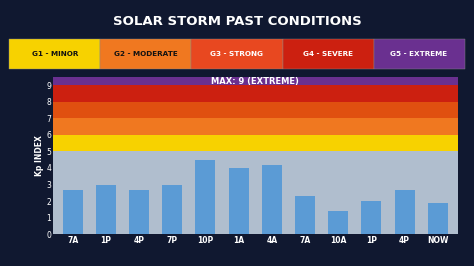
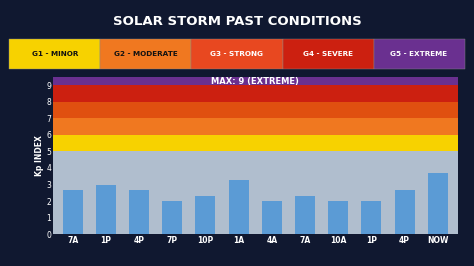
7P: 3.0 -> 2.0
10P: 4.5 -> 2.3
1A: 4.0 -> 3.3
4A: 4.2 -> 2.0
10A: 1.4 -> 2.0
NOW: 1.9 -> 3.7
